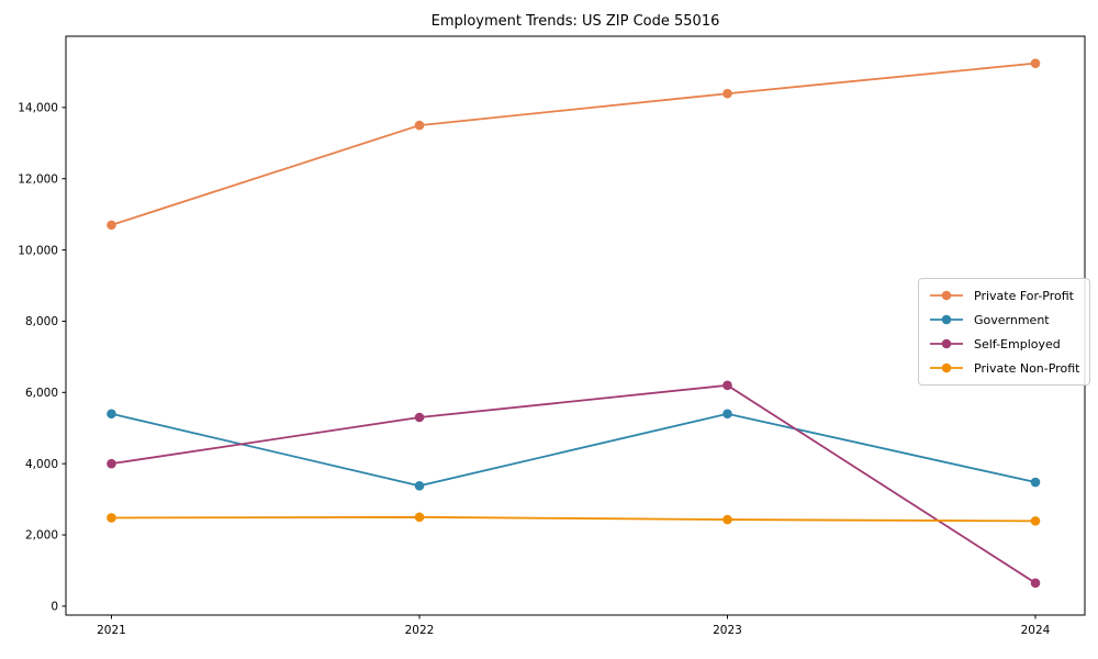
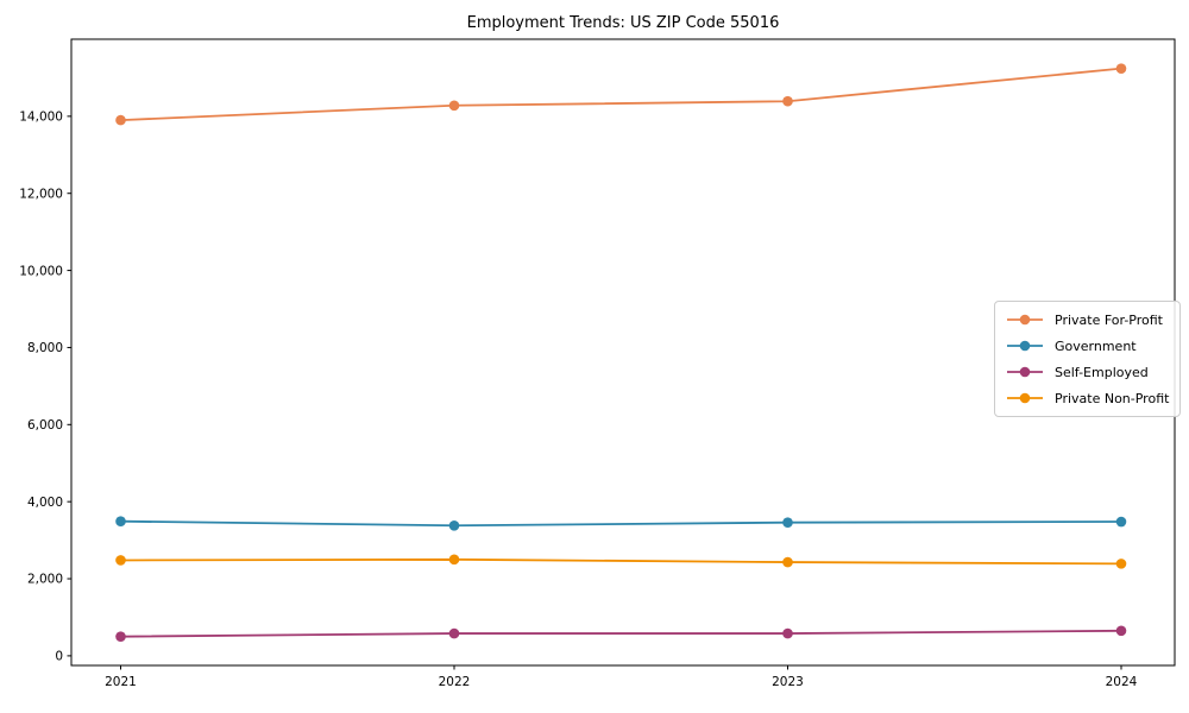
Private For-Profit/2021: 10700 -> 13900
Government/2021: 5400 -> 3500
Self-Employed/2021: 4000 -> 500
Private For-Profit/2022: 13500 -> 14300
Self-Employed/2022: 5300 -> 600
Government/2023: 5400 -> 3500
Self-Employed/2023: 6200 -> 600
